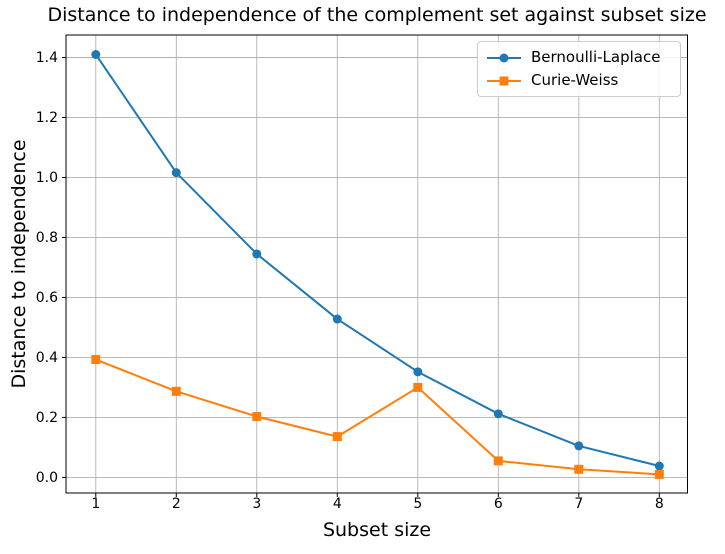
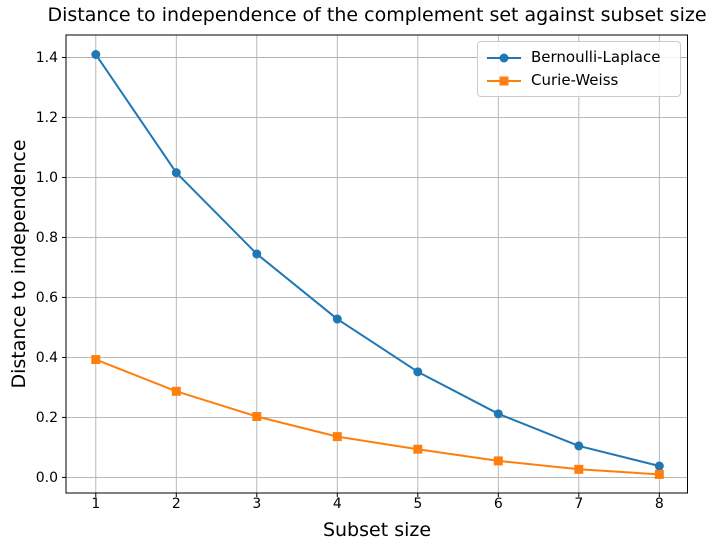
Curie-Weiss/5: 0.30 -> 0.09
